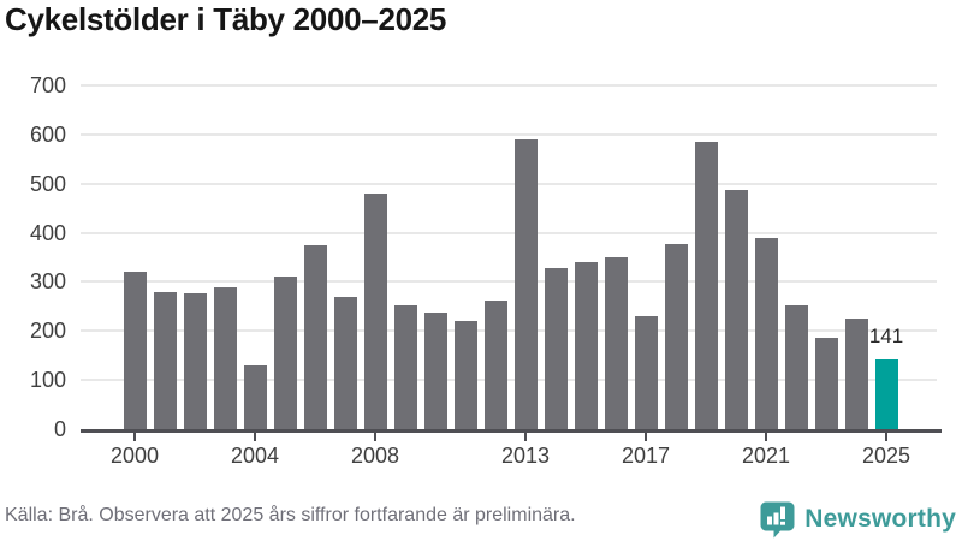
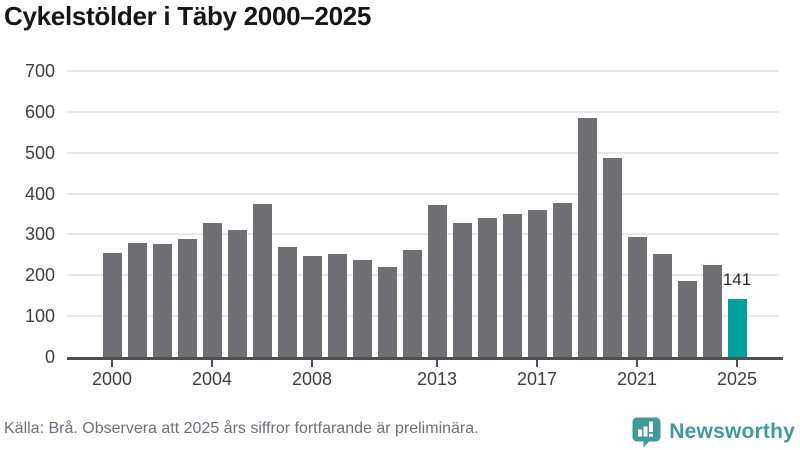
2000: 320 -> 250
2004: 130 -> 330
2008: 480 -> 250
2013: 590 -> 370
2017: 230 -> 360
2021: 390 -> 290
